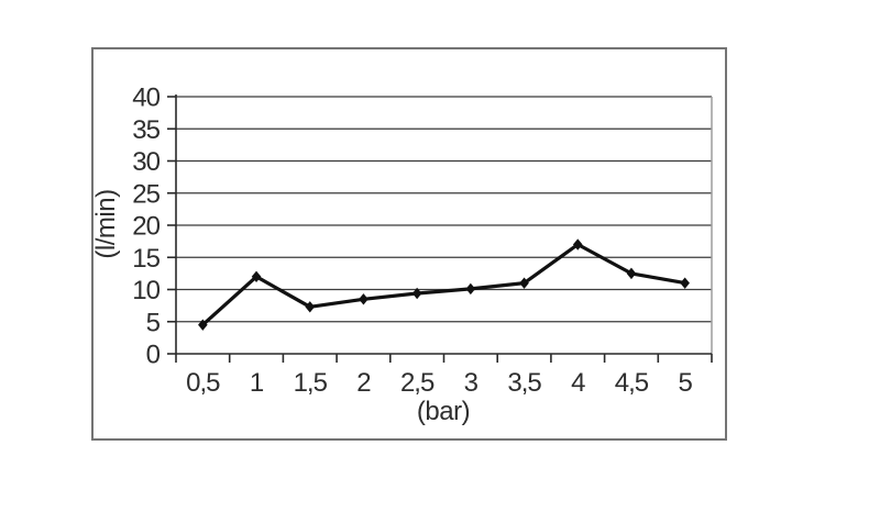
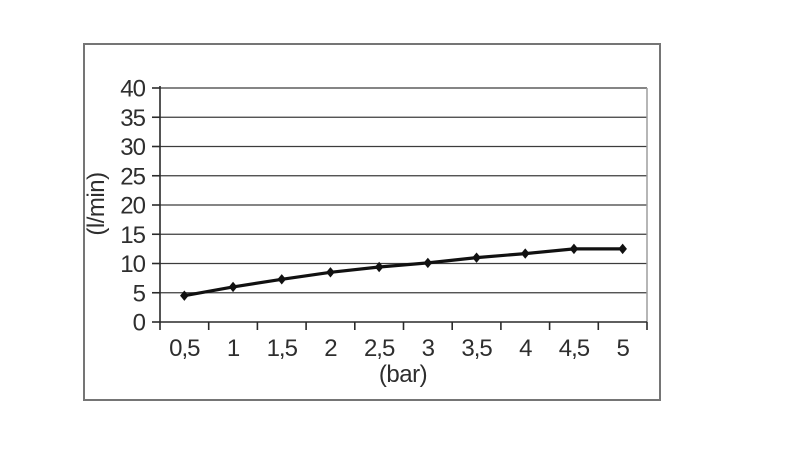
1: 12 -> 6
4: 17 -> 12
5: 11 -> 12
